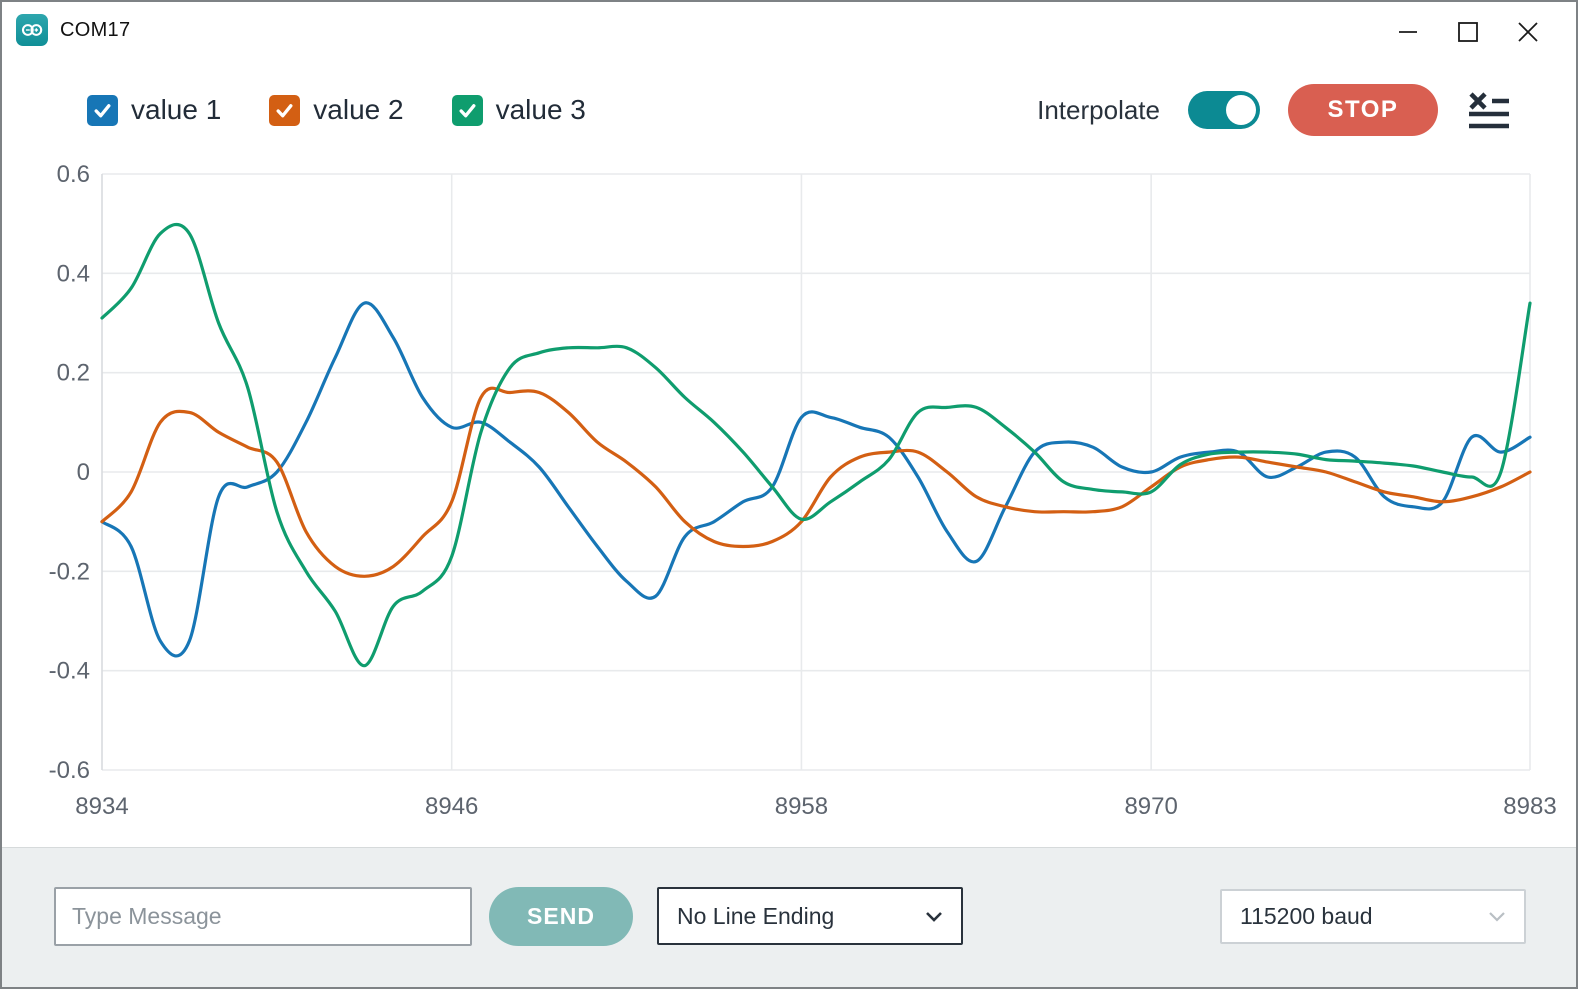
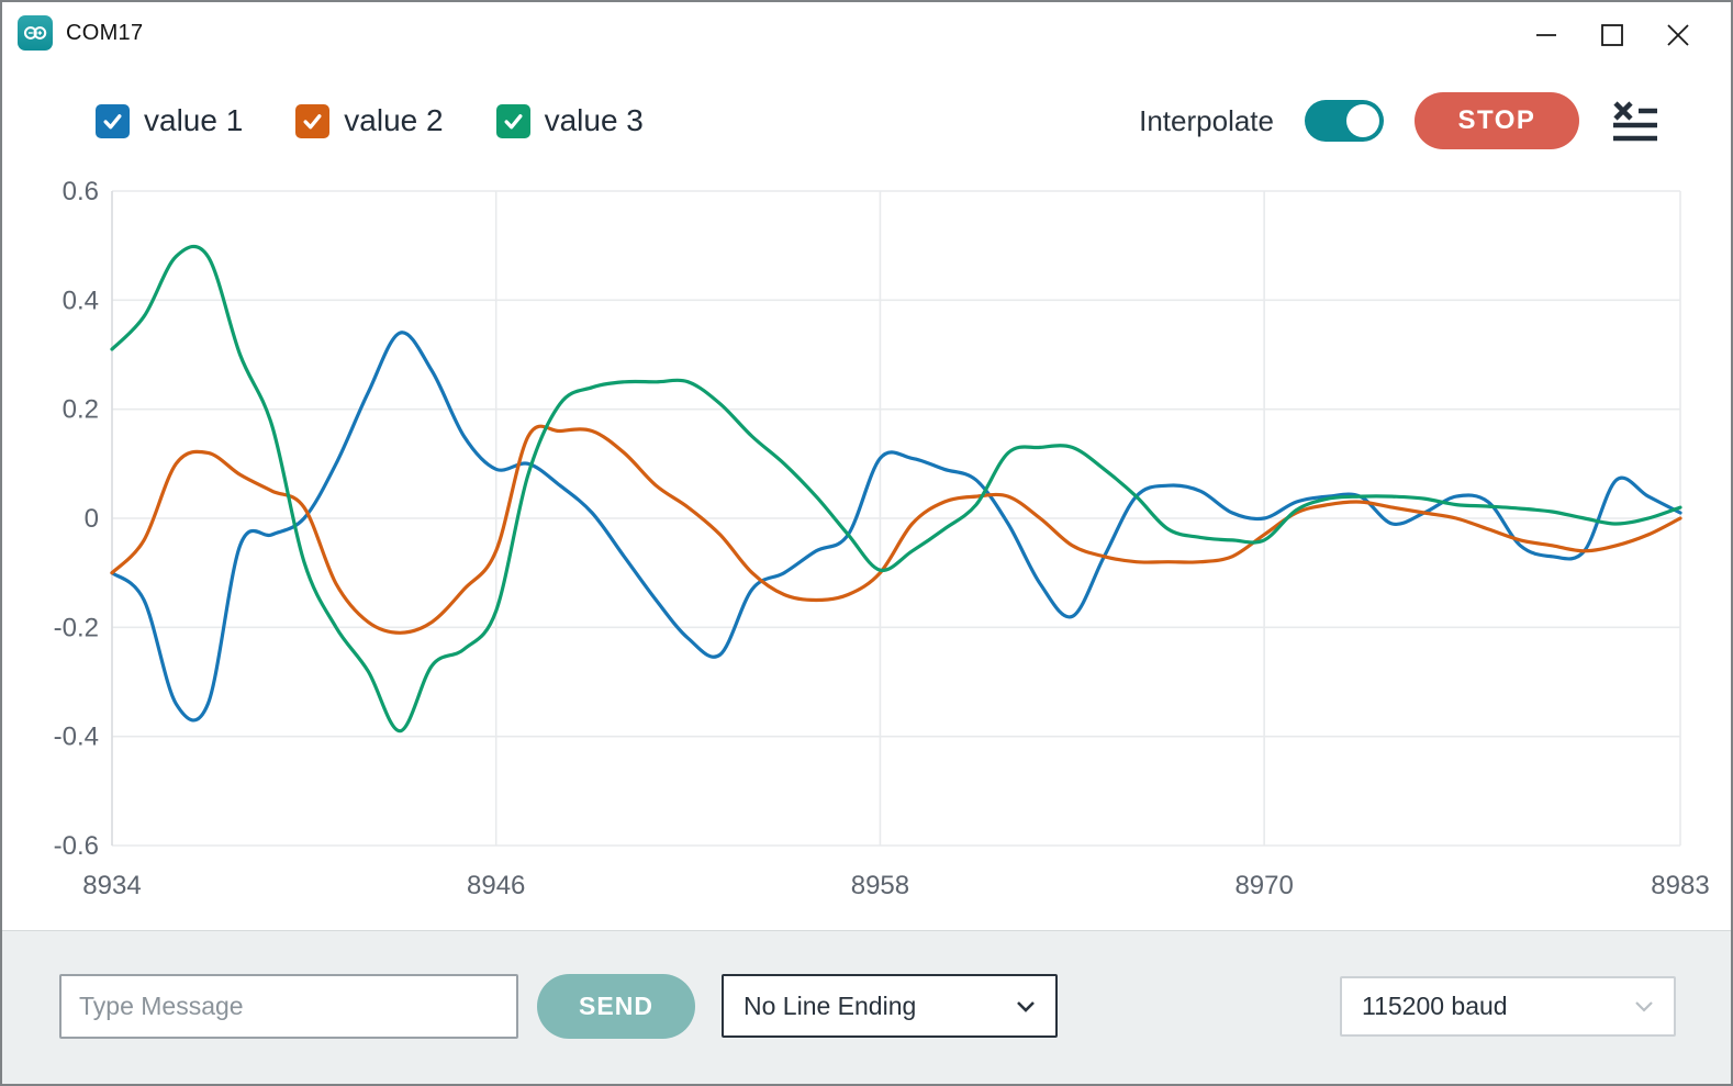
value 1/8983: 0.07 -> 0.01
value 3/8983: 0.34 -> 0.02
